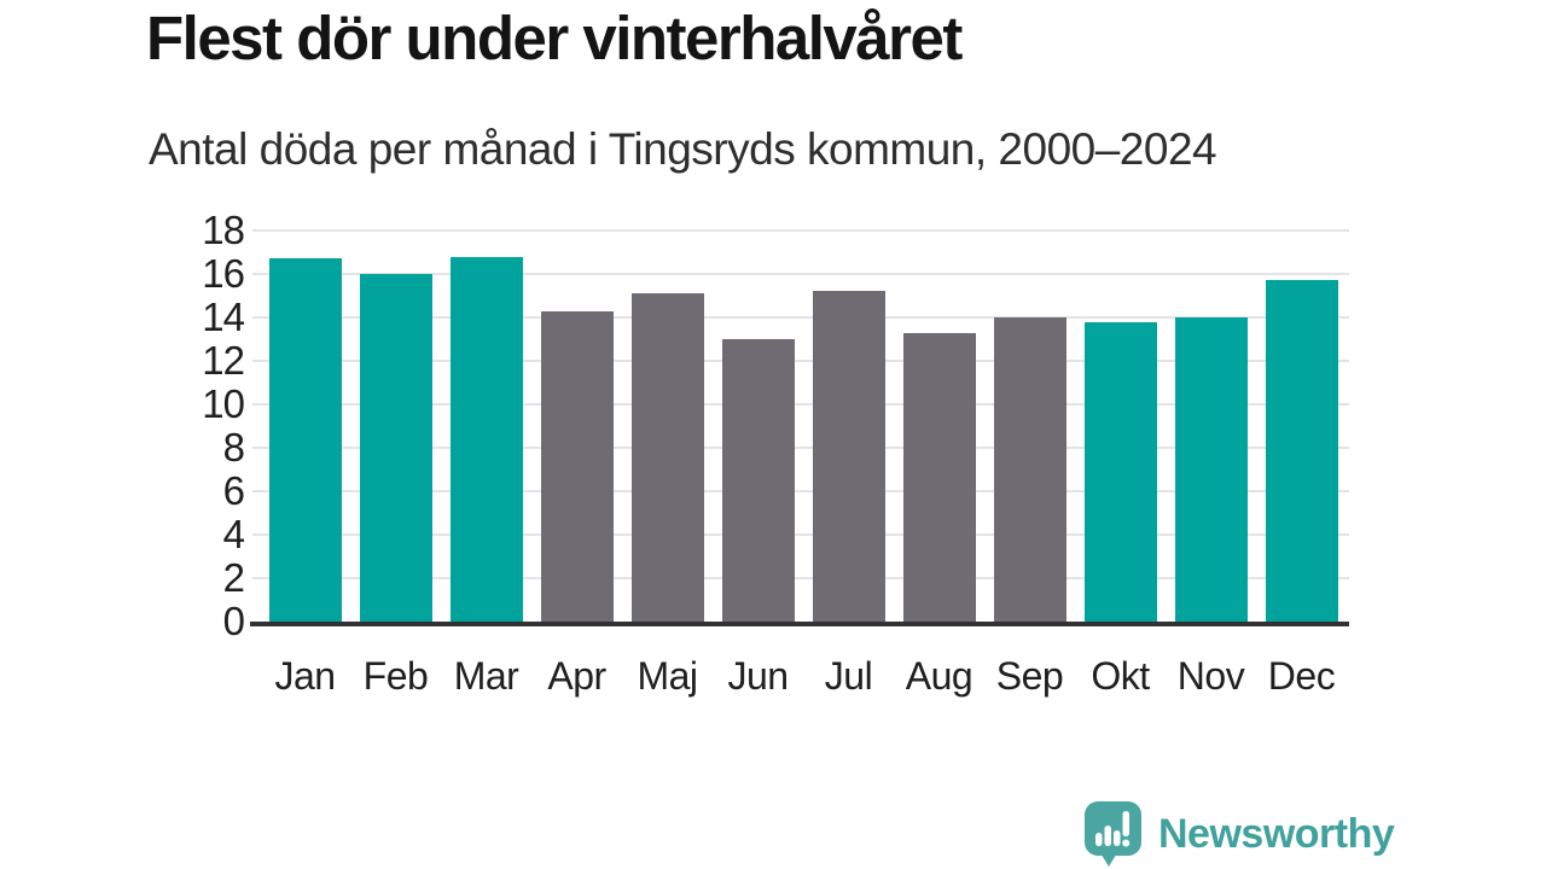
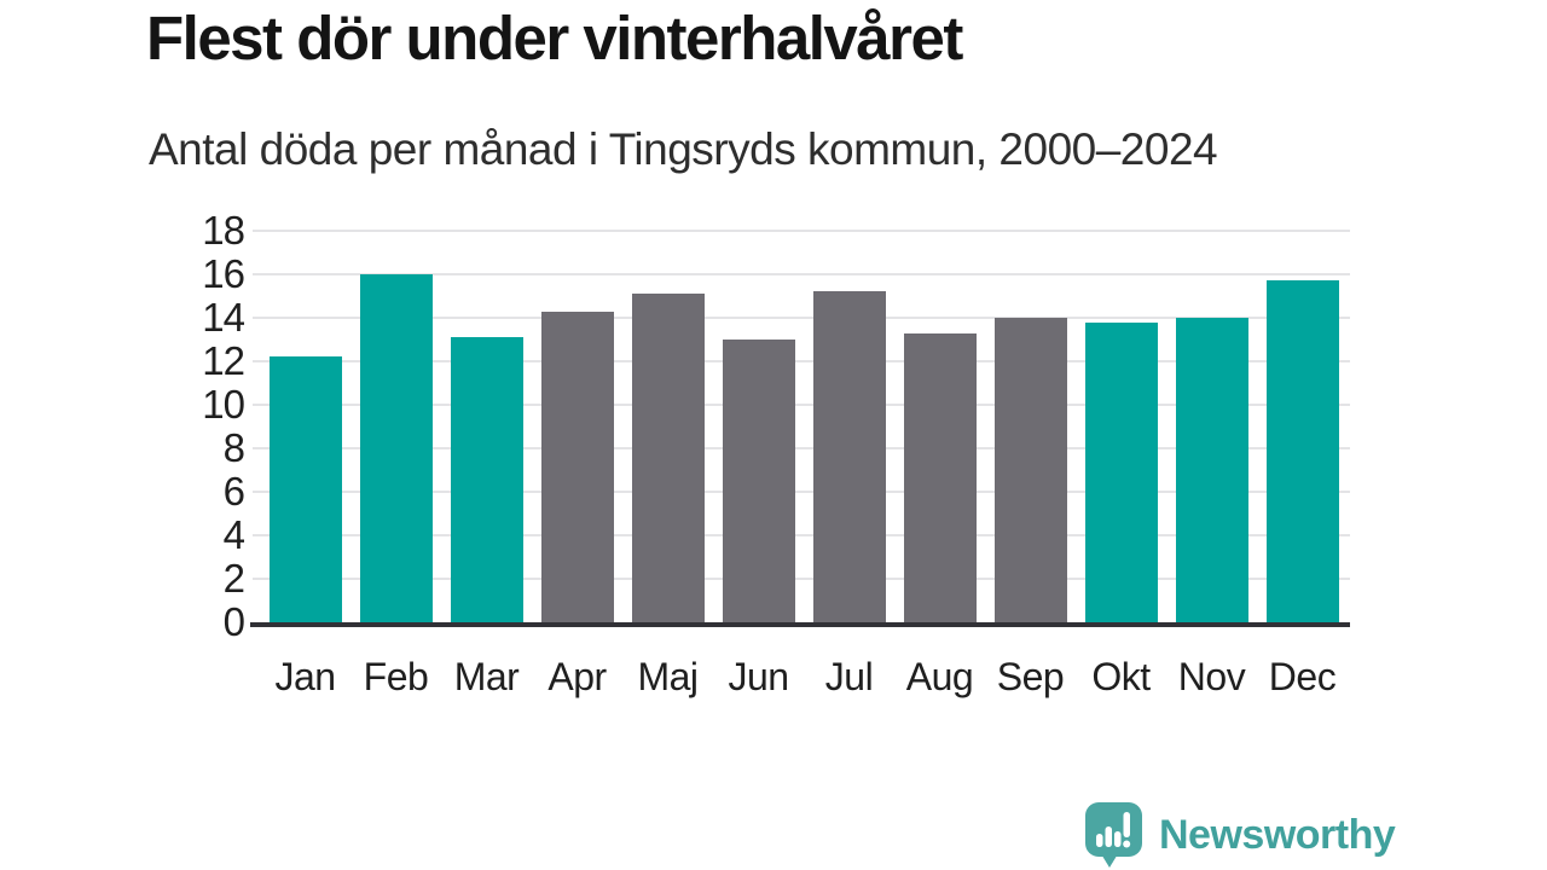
Jan: 16.7 -> 12.2
Mar: 16.8 -> 13.1
